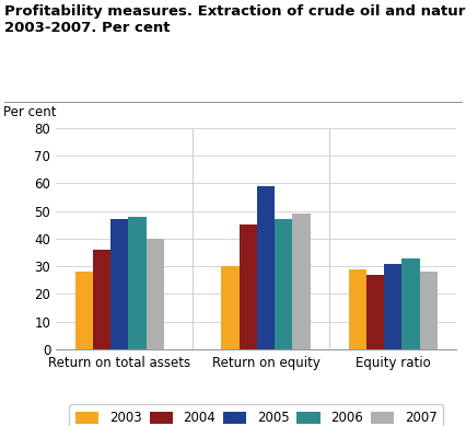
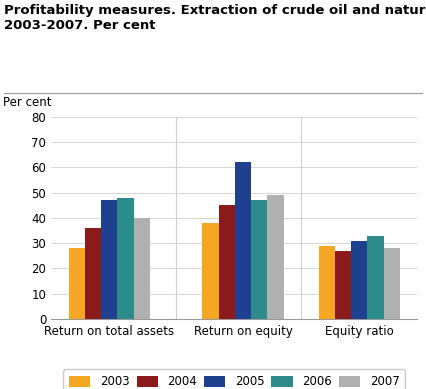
2003/Return on equity: 30 -> 38
2005/Return on equity: 59 -> 62
